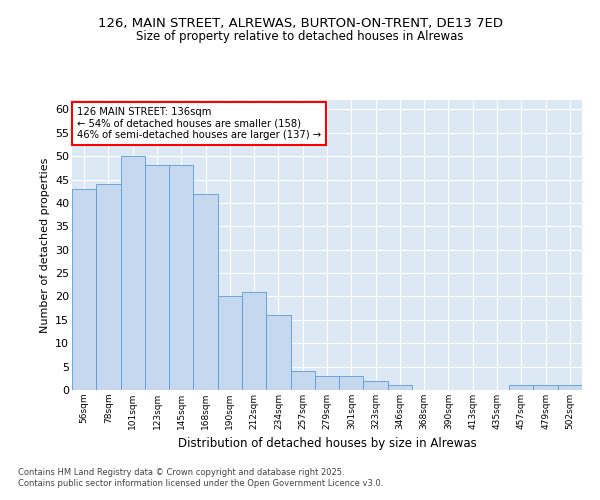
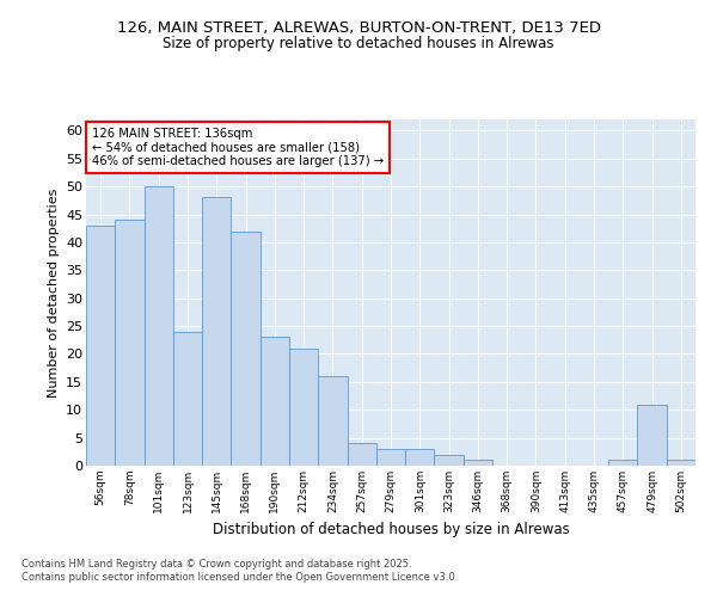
123sqm: 48 -> 24
190sqm: 20 -> 23
479sqm: 1 -> 11
